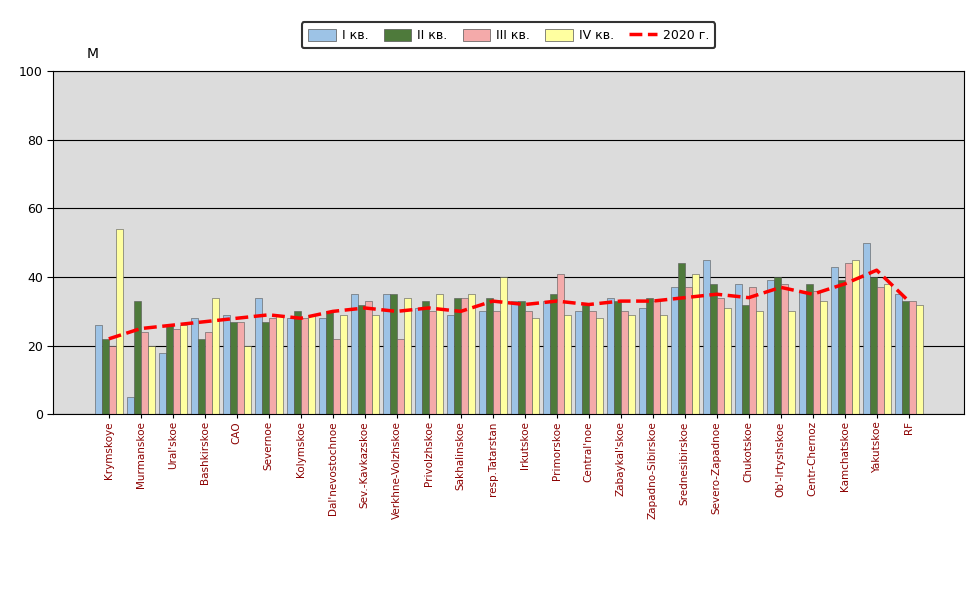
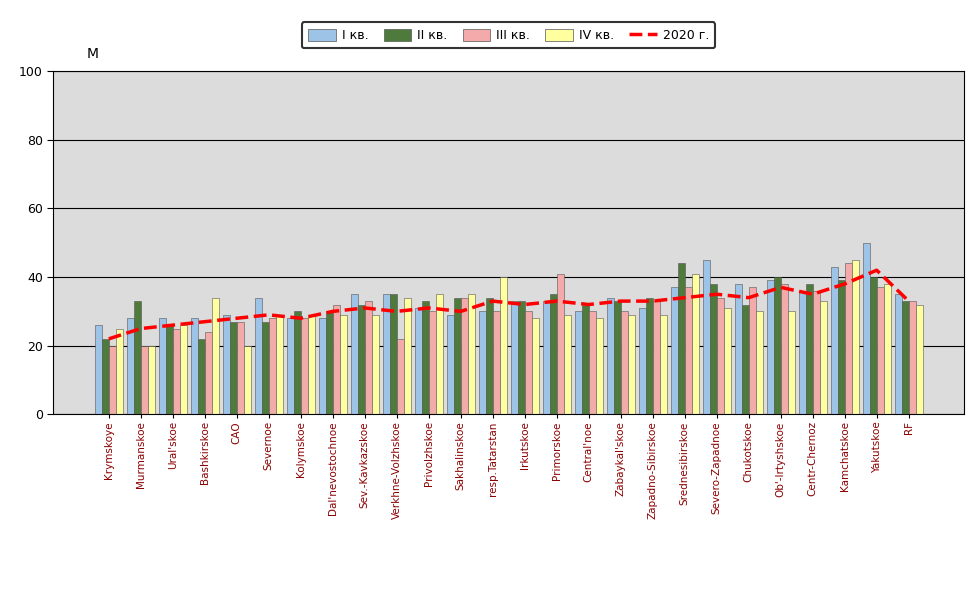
IV кв./Krymskoye: 54 -> 25
I кв./Murmanskoe: 5 -> 28
III кв./Murmanskoe: 24 -> 20
I кв./Ural'skoe: 18 -> 28
III кв./Dal'nevostochnoe: 22 -> 32
